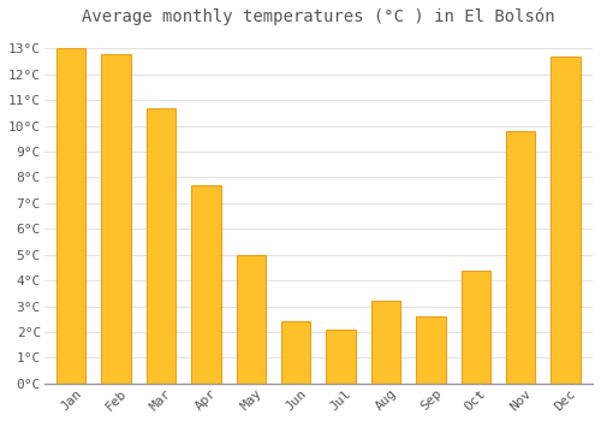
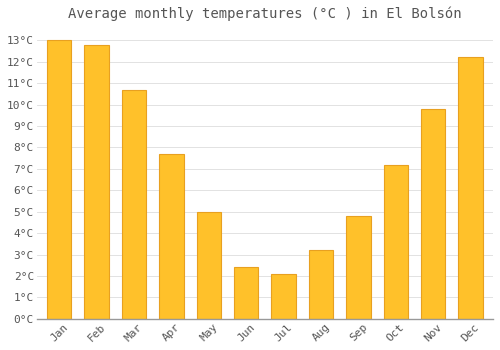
Sep: 2.6°C -> 4.8°C
Oct: 4.4°C -> 7.2°C
Dec: 12.7°C -> 12.2°C
